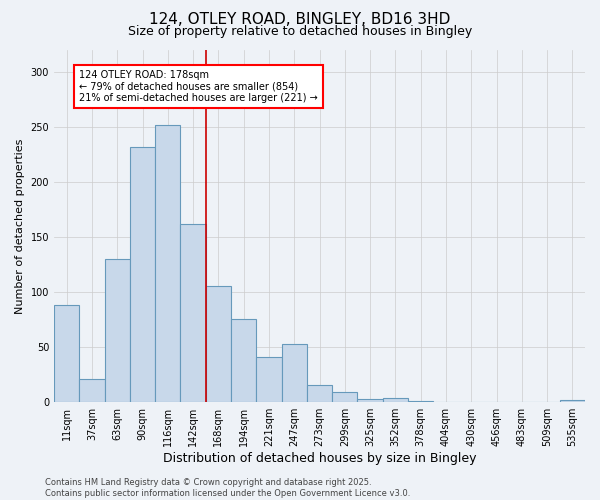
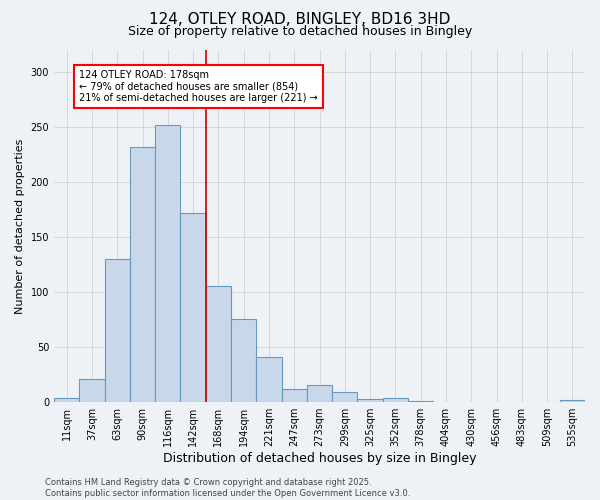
11sqm: 88 -> 4
142sqm: 162 -> 172
247sqm: 53 -> 12
